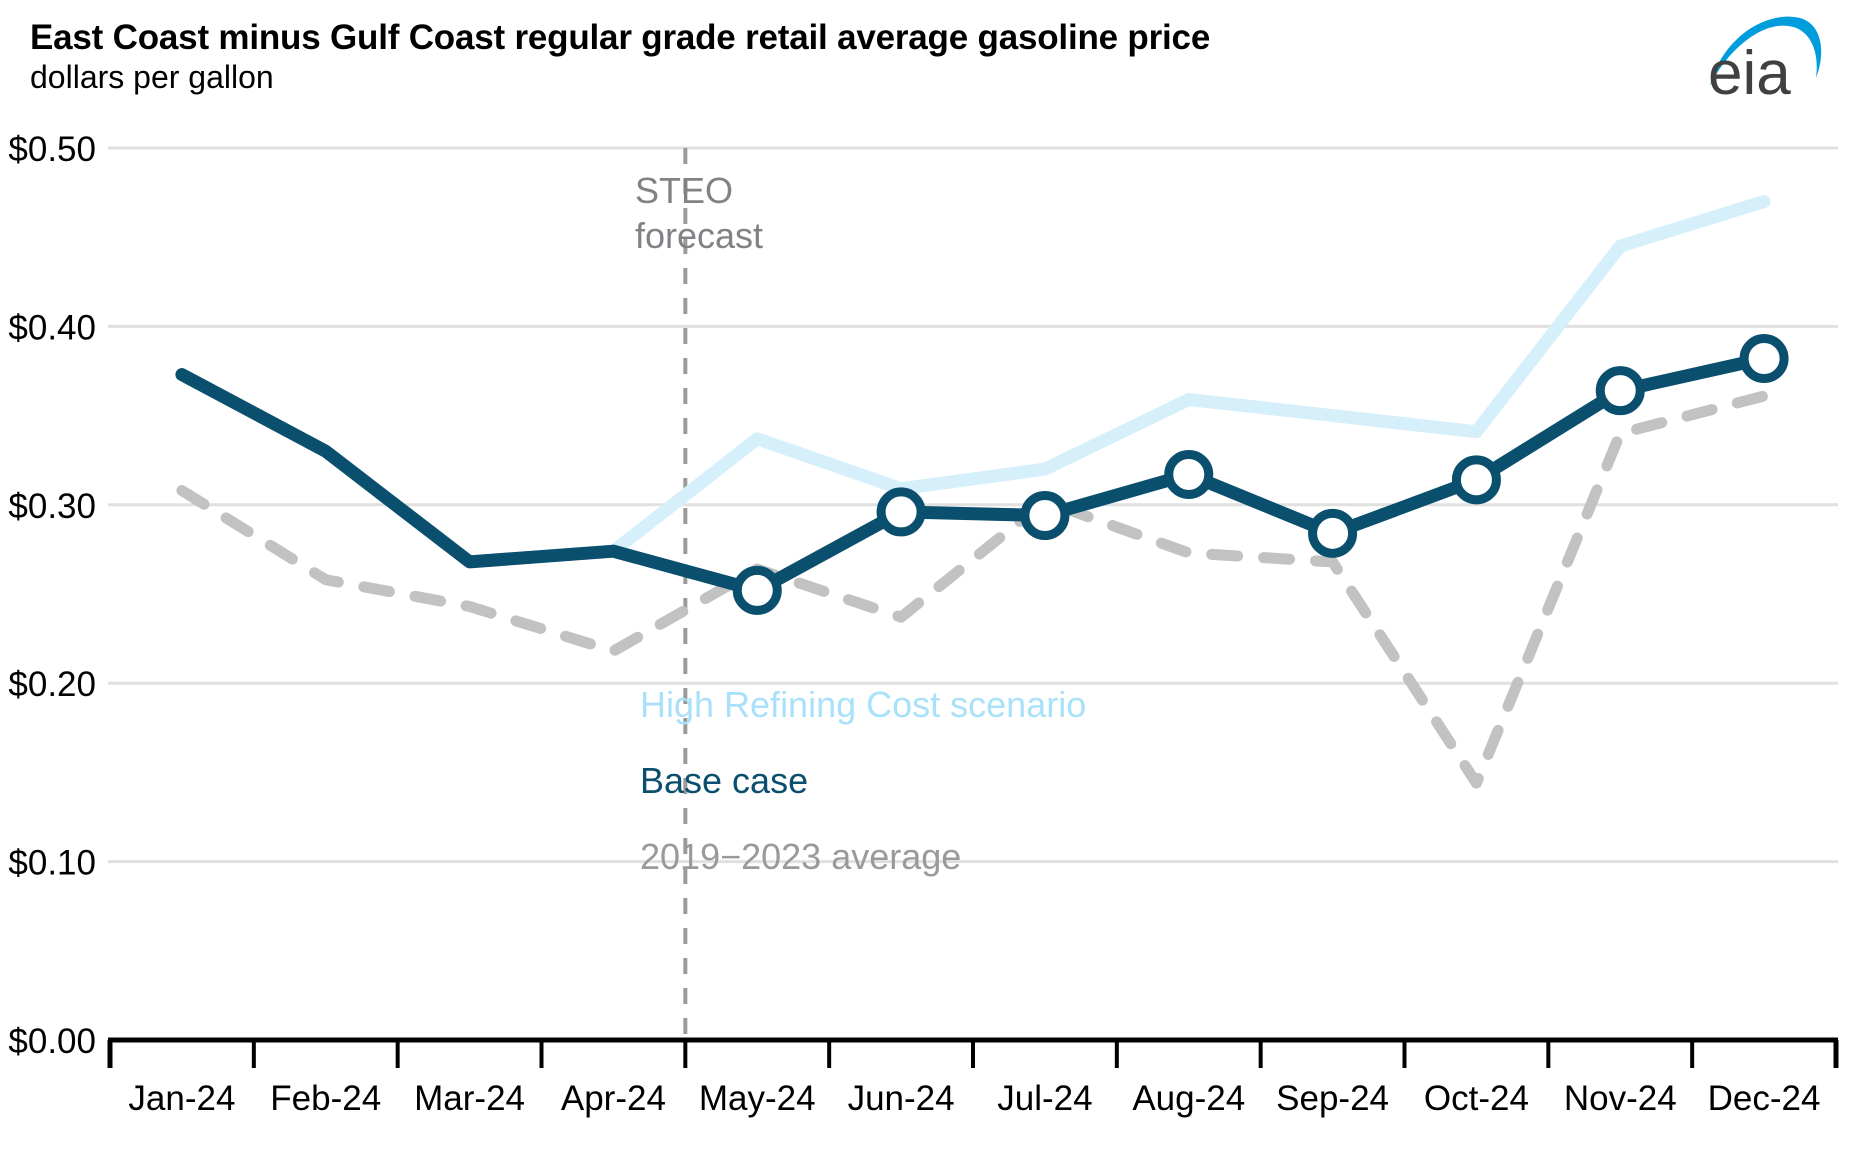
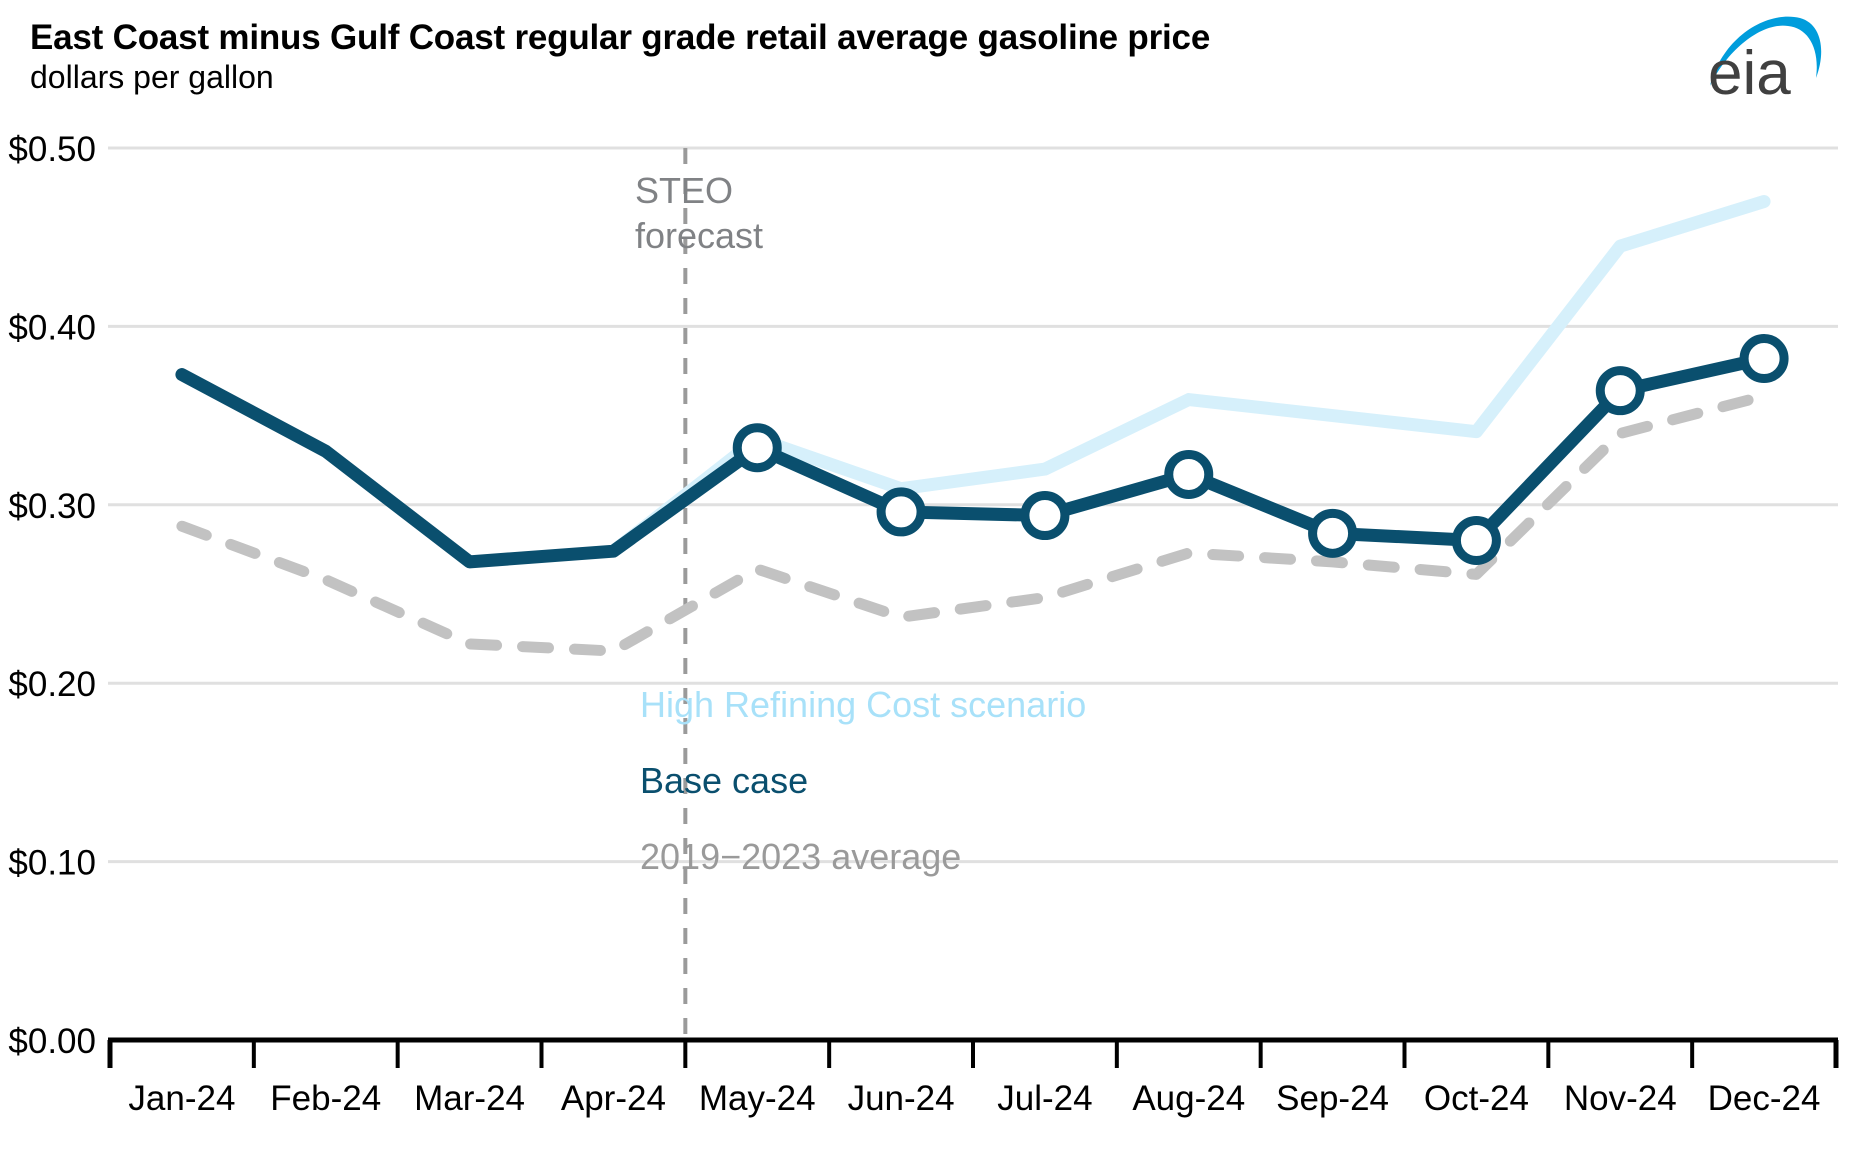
2019−2023 average/Jan-24: $0.308 -> $0.288
2019−2023 average/Mar-24: $0.243 -> $0.222
Base case/May-24: $0.252 -> $0.332
2019−2023 average/Jul-24: $0.302 -> $0.248
Base case/Oct-24: $0.314 -> $0.280
2019−2023 average/Oct-24: $0.144 -> $0.261
